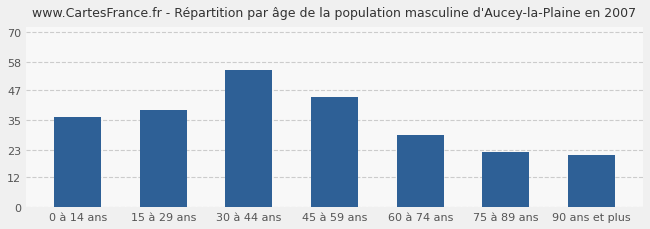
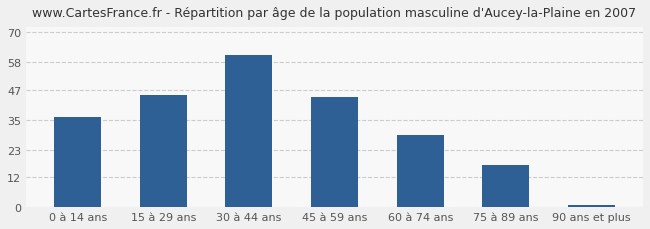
15 à 29 ans: 39 -> 45
30 à 44 ans: 55 -> 61
75 à 89 ans: 22 -> 17
90 ans et plus: 21 -> 1
